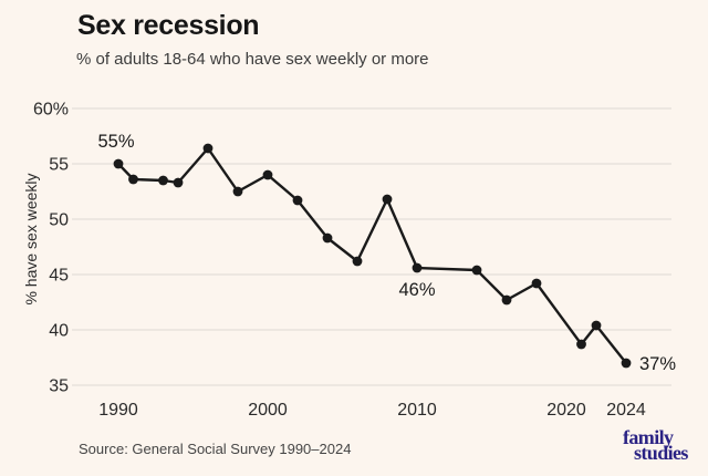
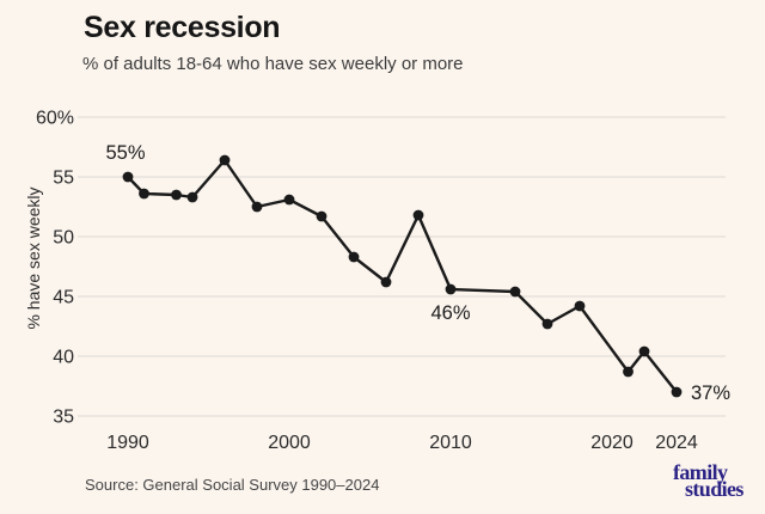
2000: 54.0% -> 53.1%
